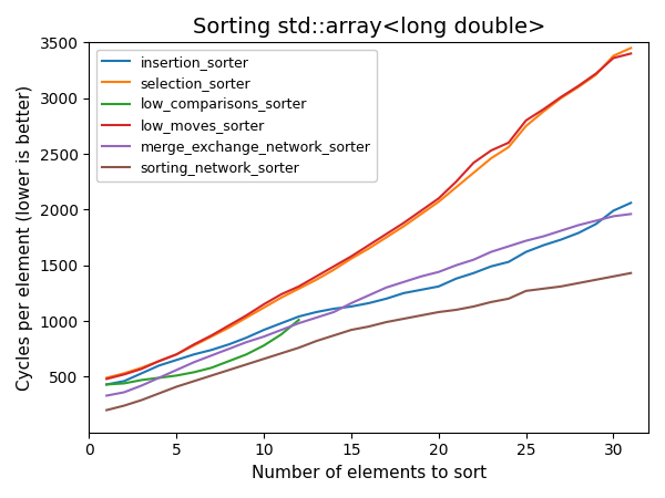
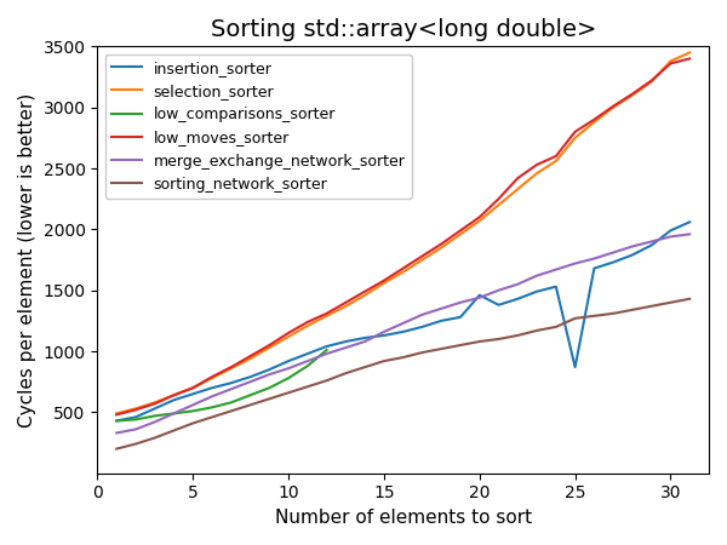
insertion_sorter/20: 1310 -> 1460
insertion_sorter/25: 1620 -> 870
